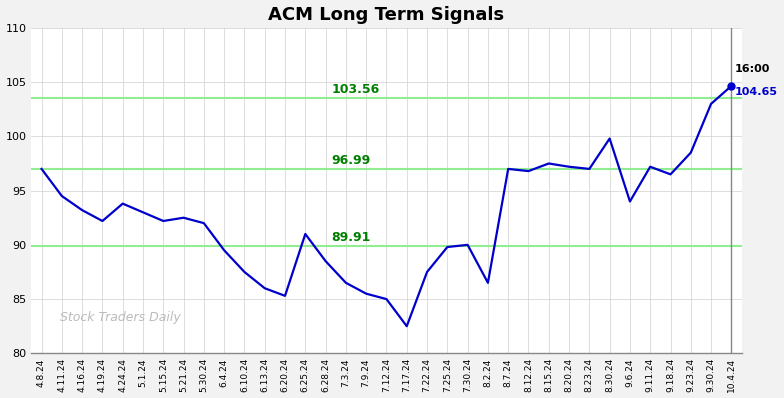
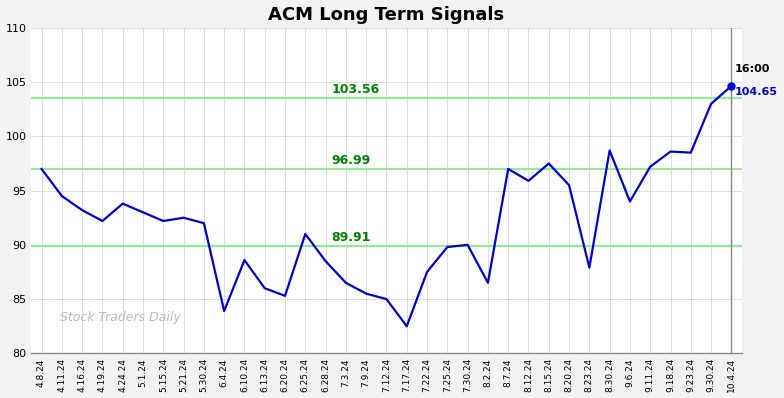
6.4.24: 89.5 -> 83.9
6.10.24: 87.5 -> 88.6
8.12.24: 96.8 -> 95.9
8.20.24: 97.2 -> 95.5
8.23.24: 97.0 -> 87.9
8.30.24: 99.8 -> 98.7
9.18.24: 96.5 -> 98.6
